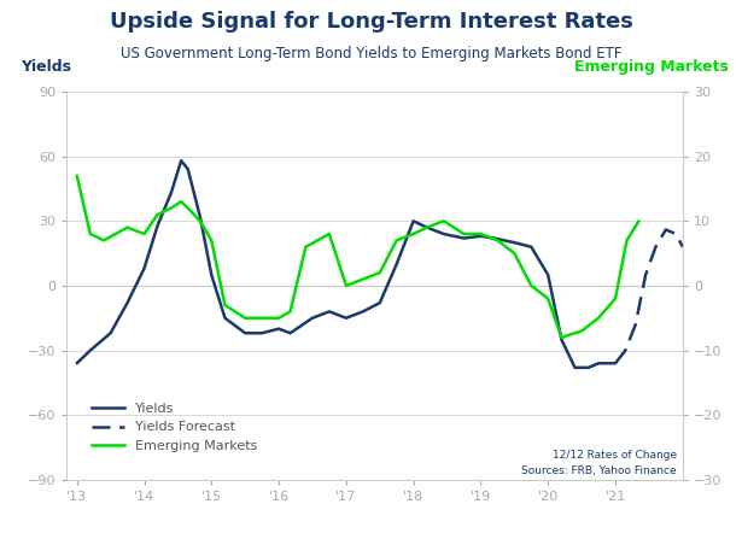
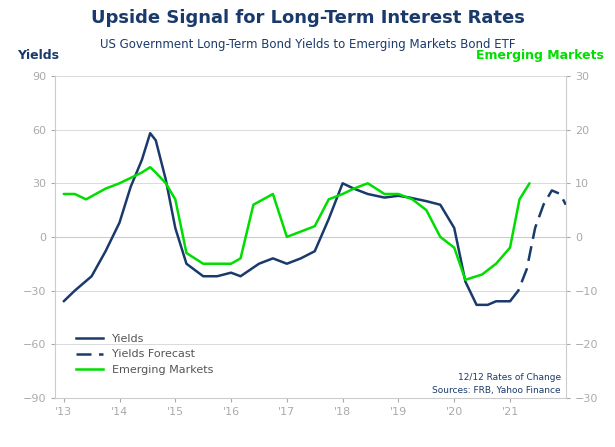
Emerging Markets/'13: 17 -> 8
Emerging Markets/'14: 8 -> 10
